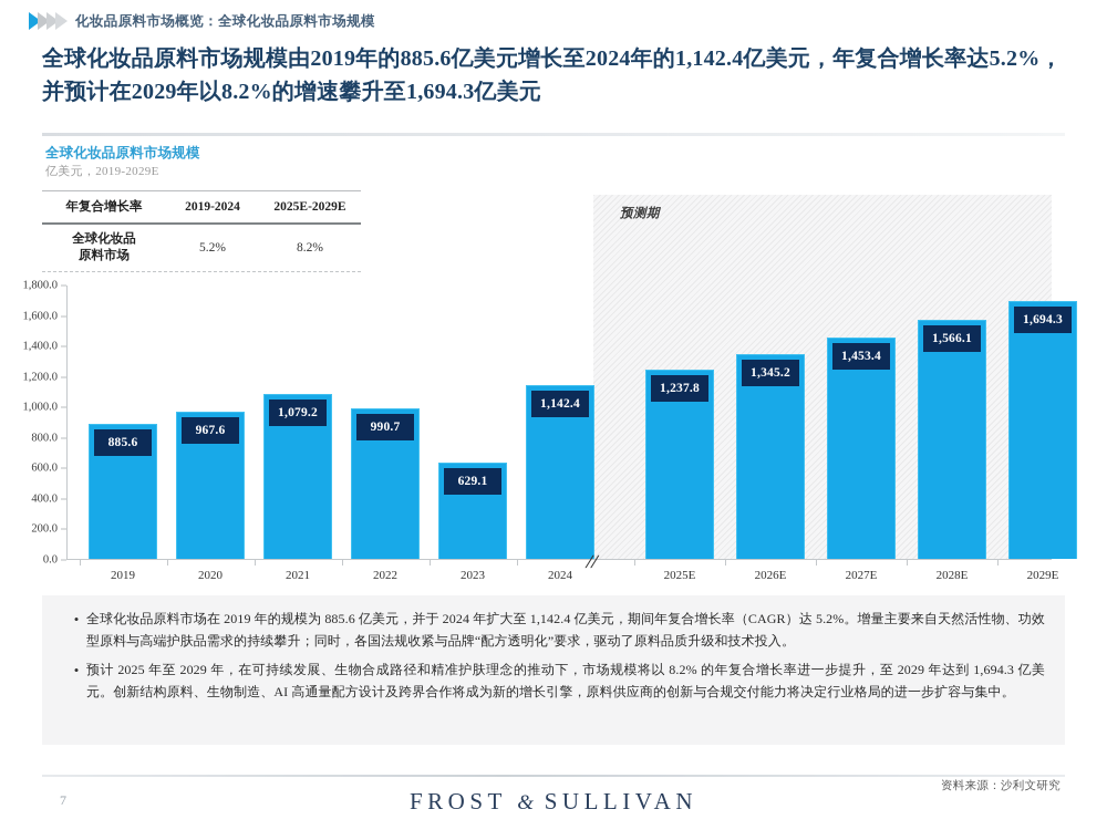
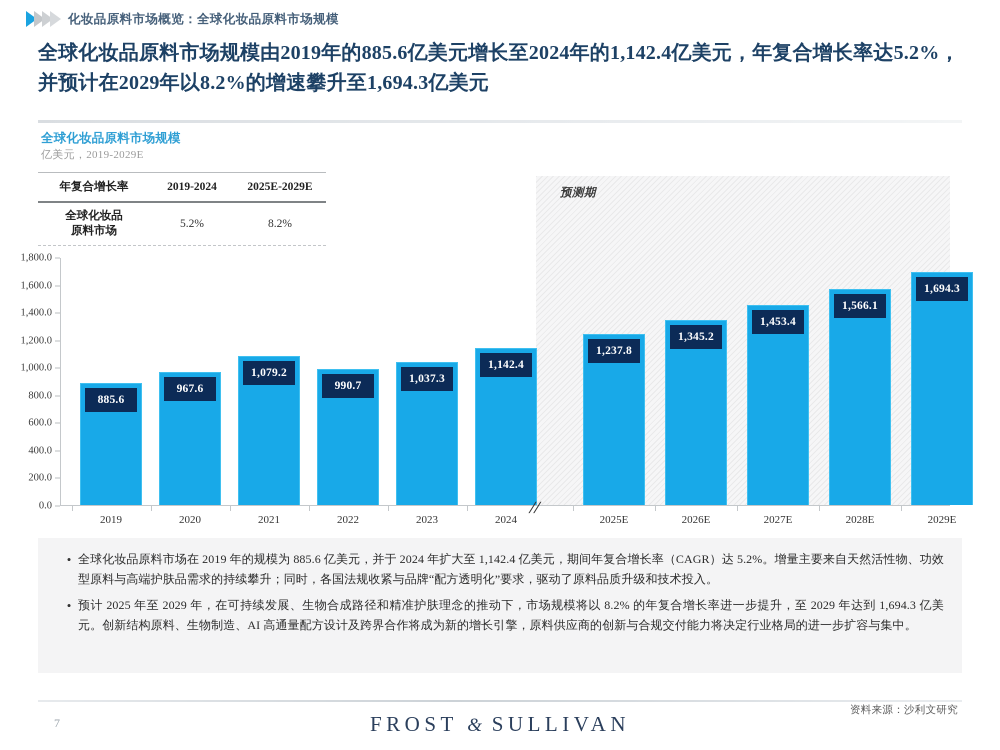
2023: 629.1 -> 1,037.3
